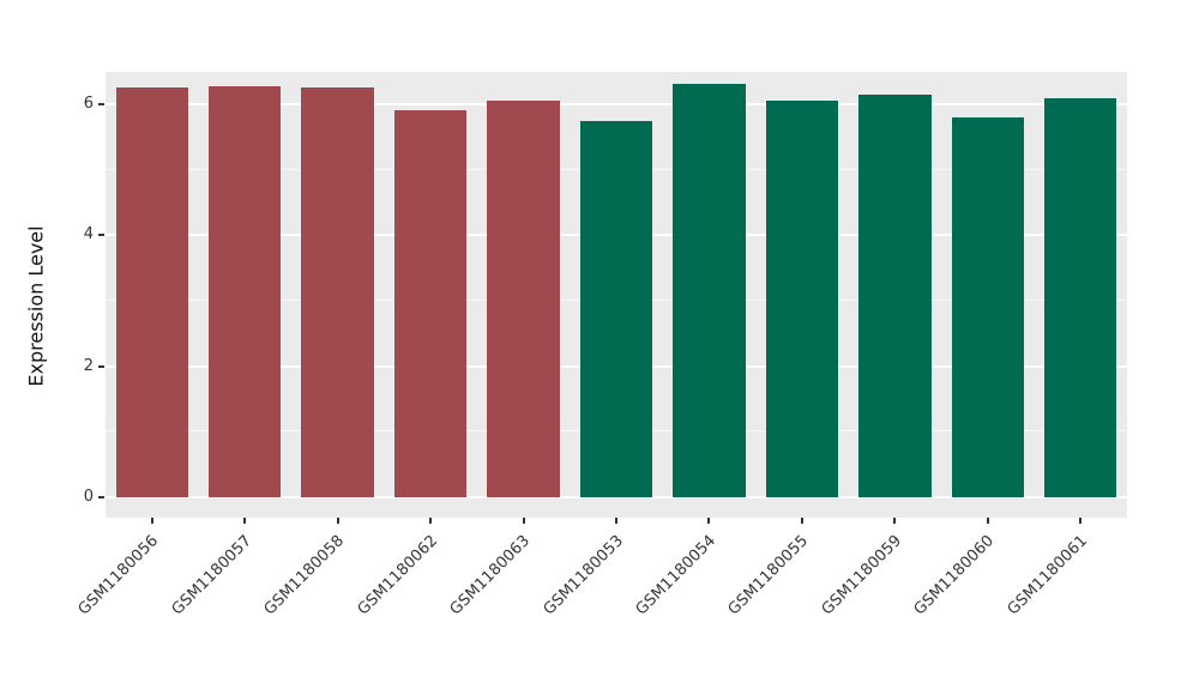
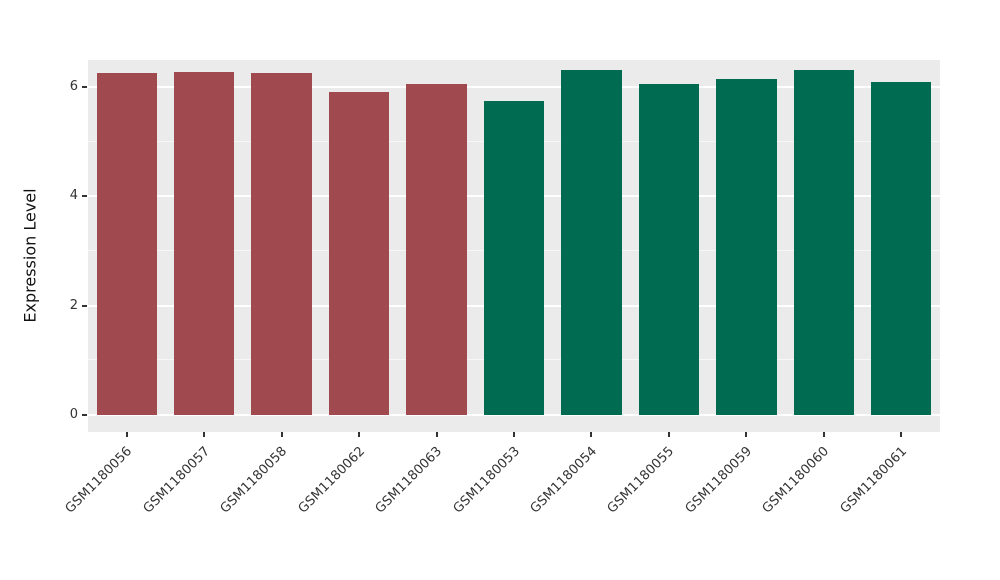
GSM1180060: 5.8 -> 6.3
